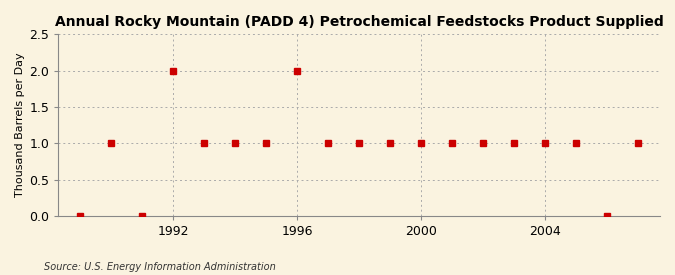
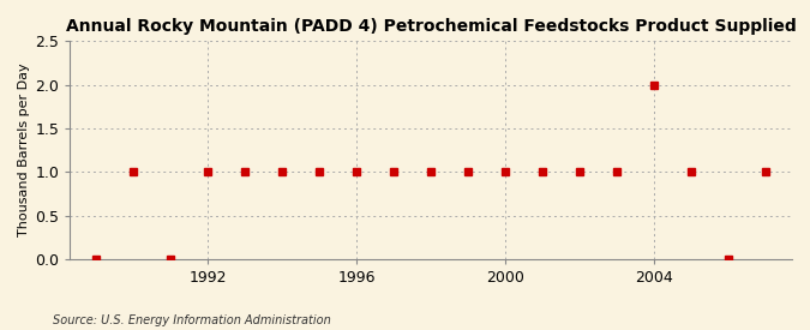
1992: 2 -> 1
1996: 2 -> 1
2004: 1 -> 2
